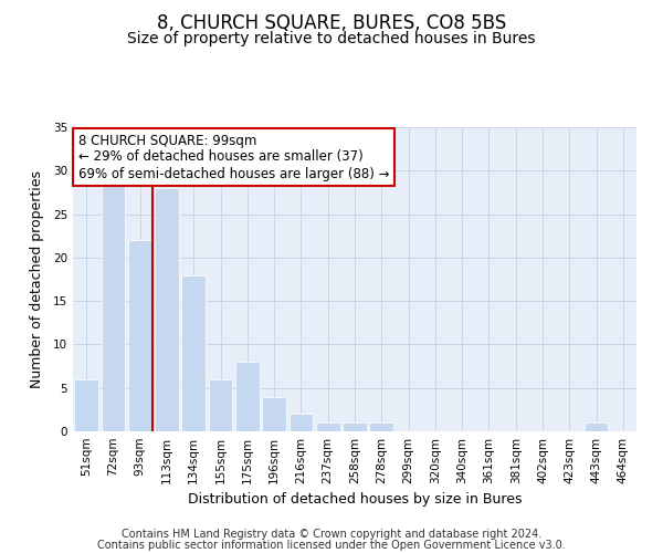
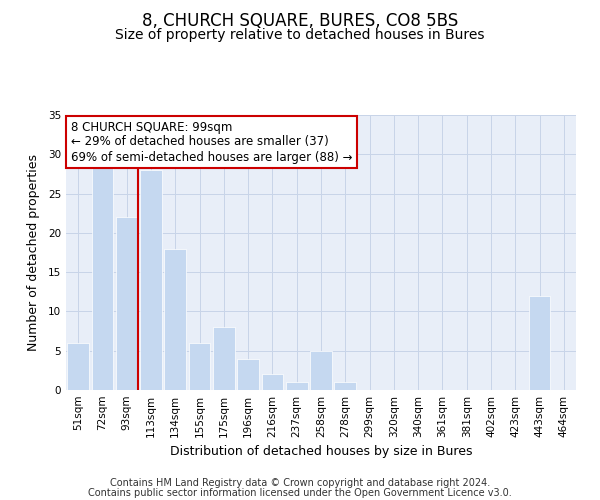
258sqm: 1 -> 5
443sqm: 1 -> 12
